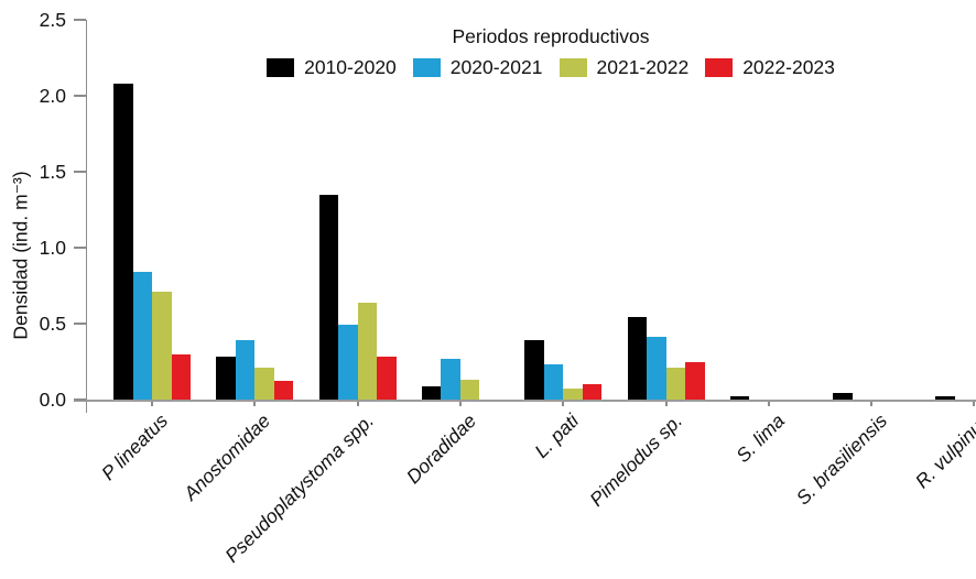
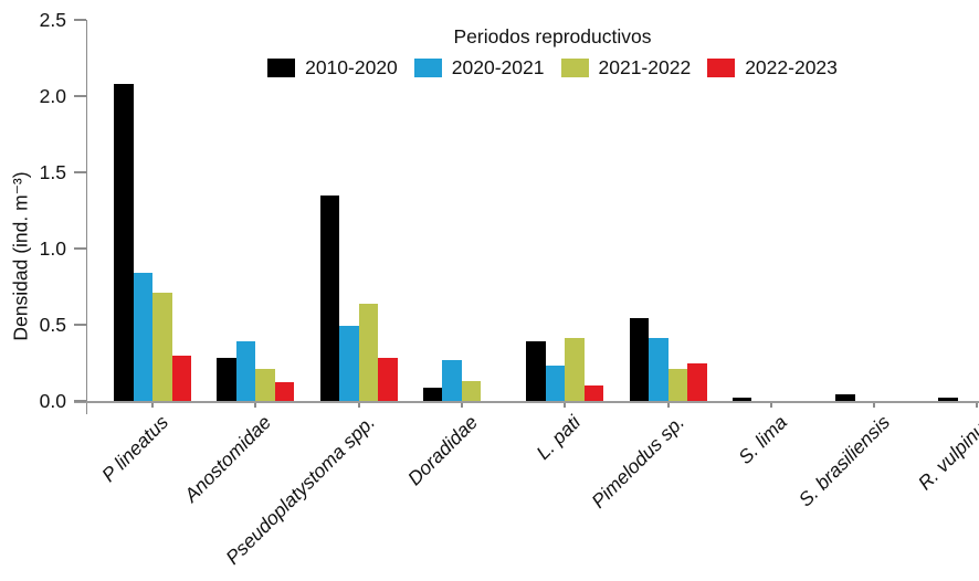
2021-2022/L. pati: 0.07 -> 0.41
